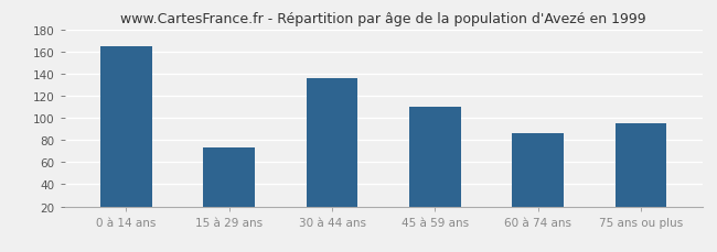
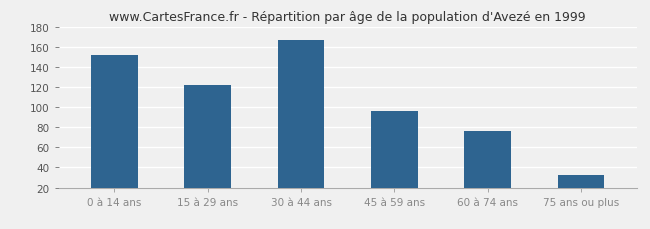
0 à 14 ans: 165 -> 152
15 à 29 ans: 73 -> 122
30 à 44 ans: 136 -> 167
45 à 59 ans: 110 -> 96
60 à 74 ans: 86 -> 76
75 ans ou plus: 95 -> 33
